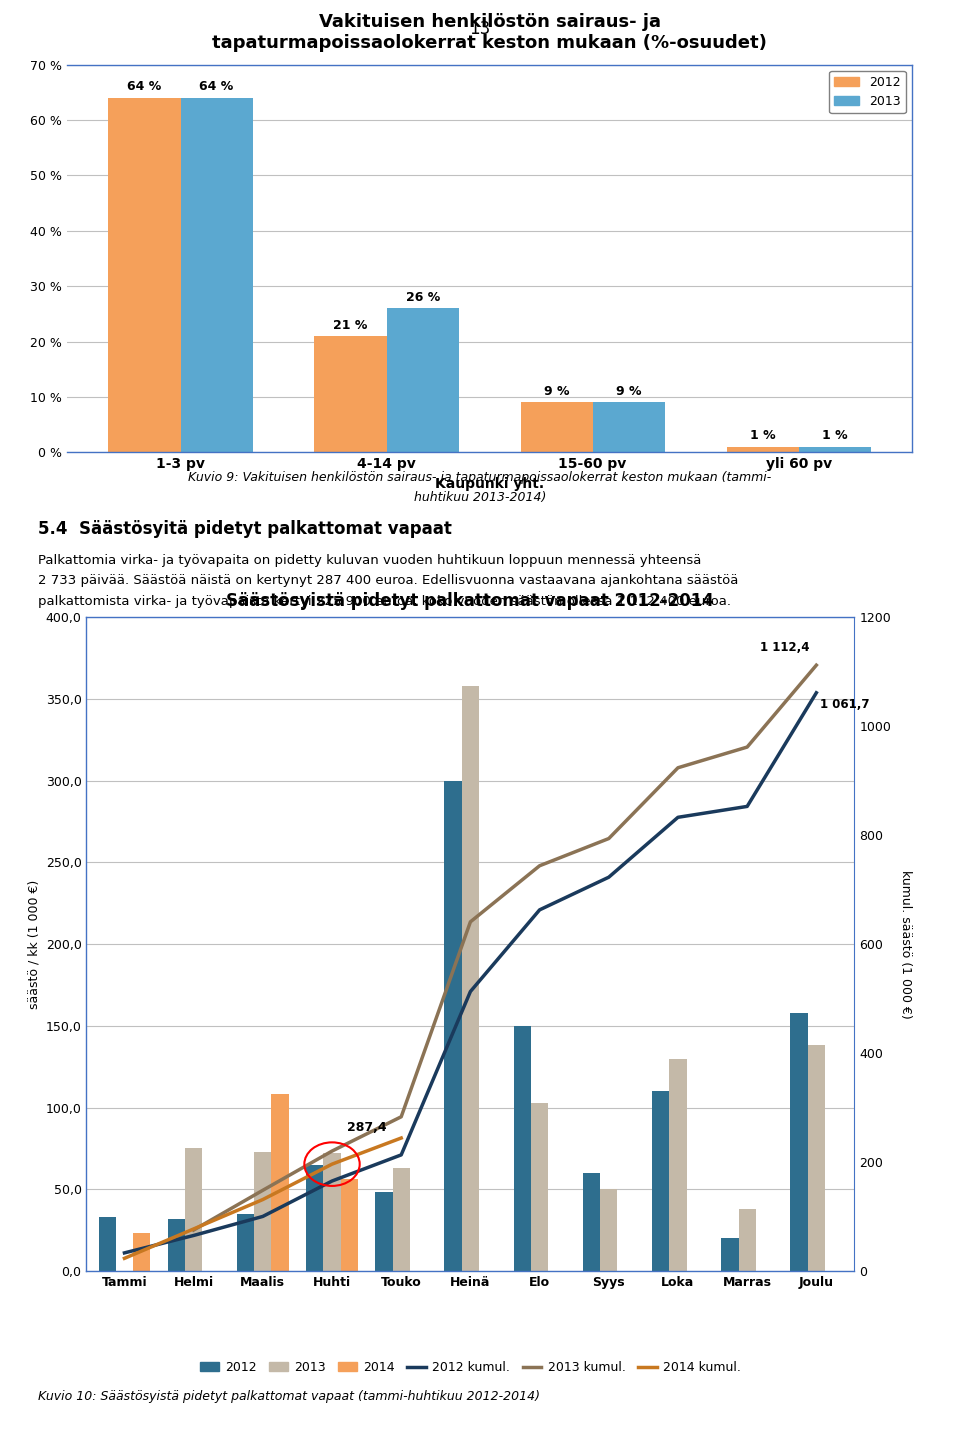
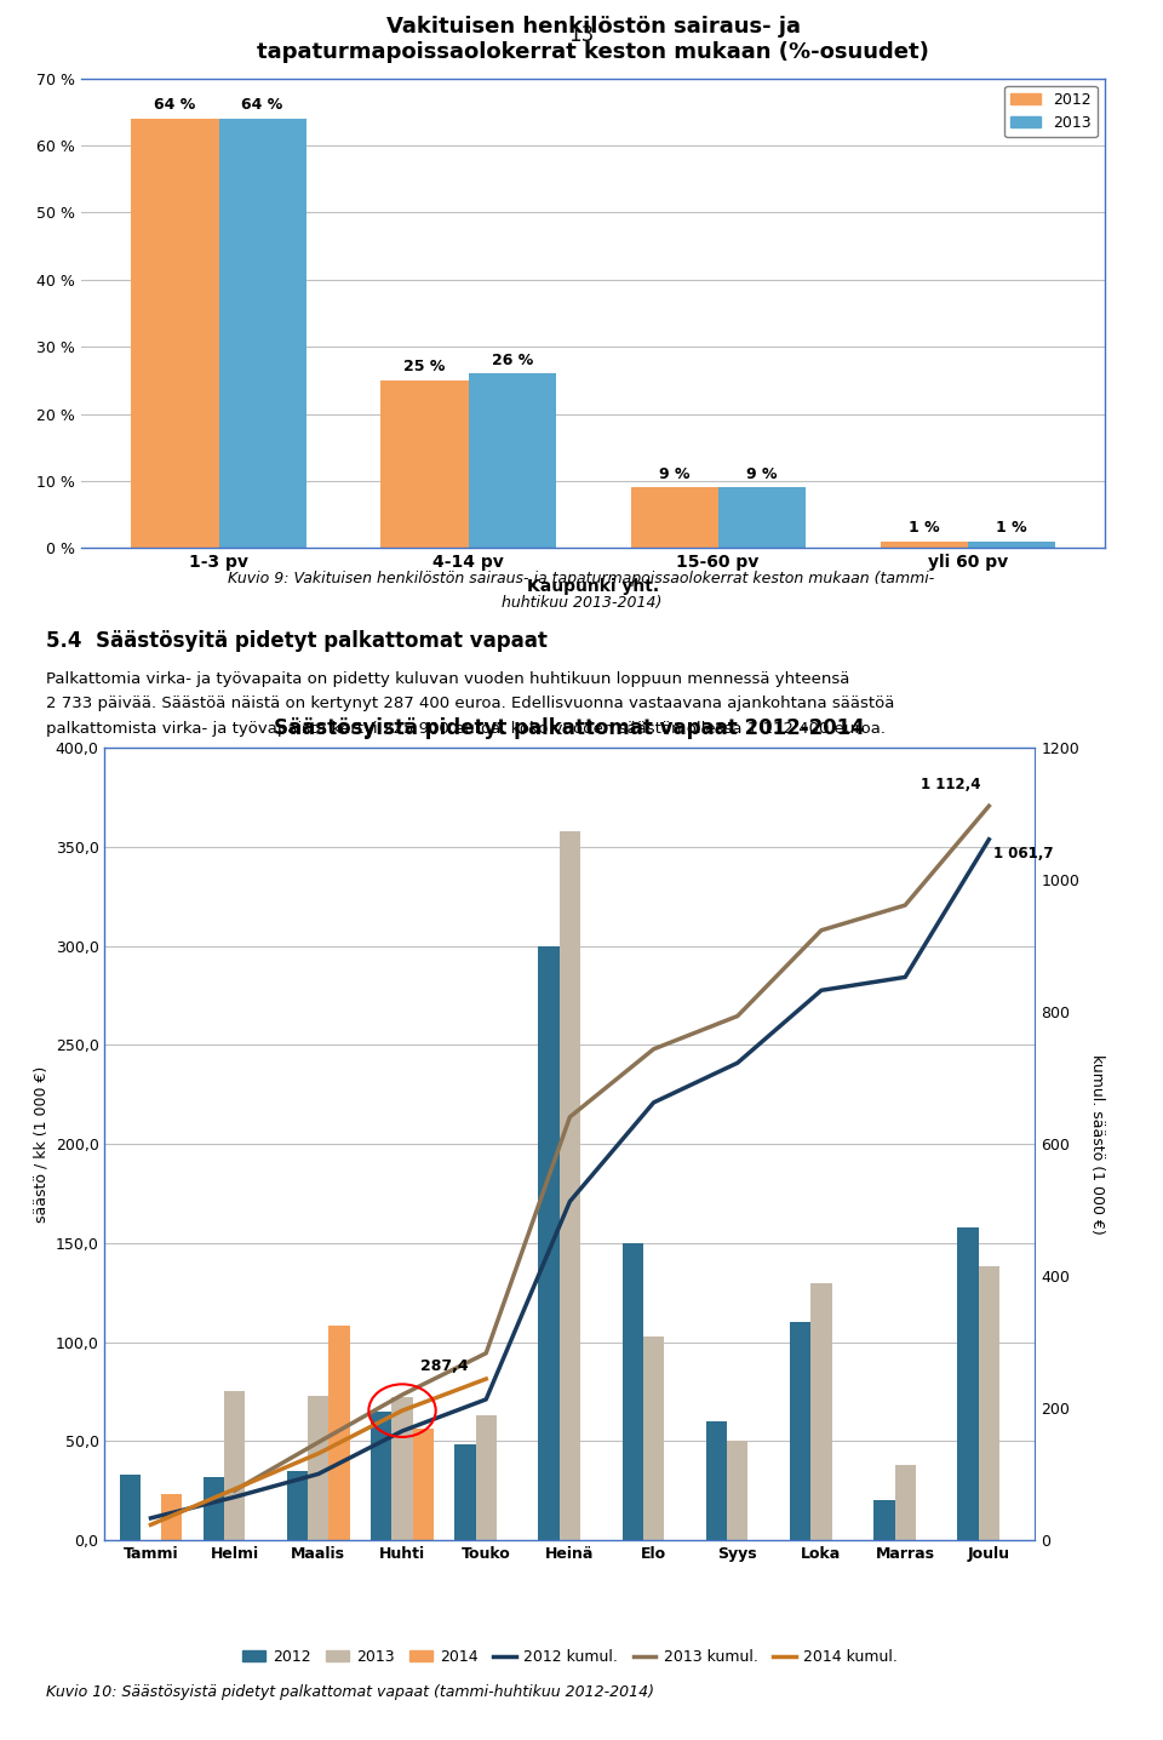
2012/4-14 pv: 21 -> 25
